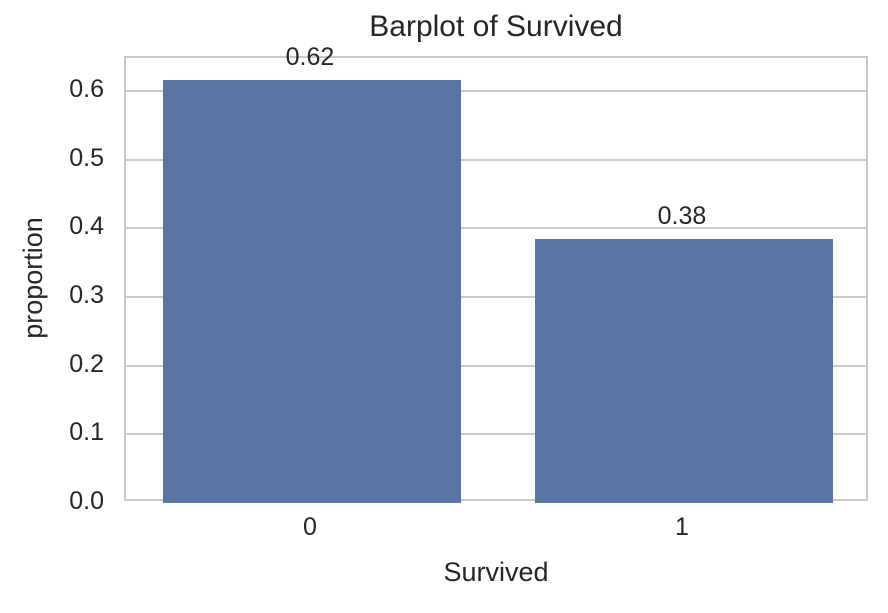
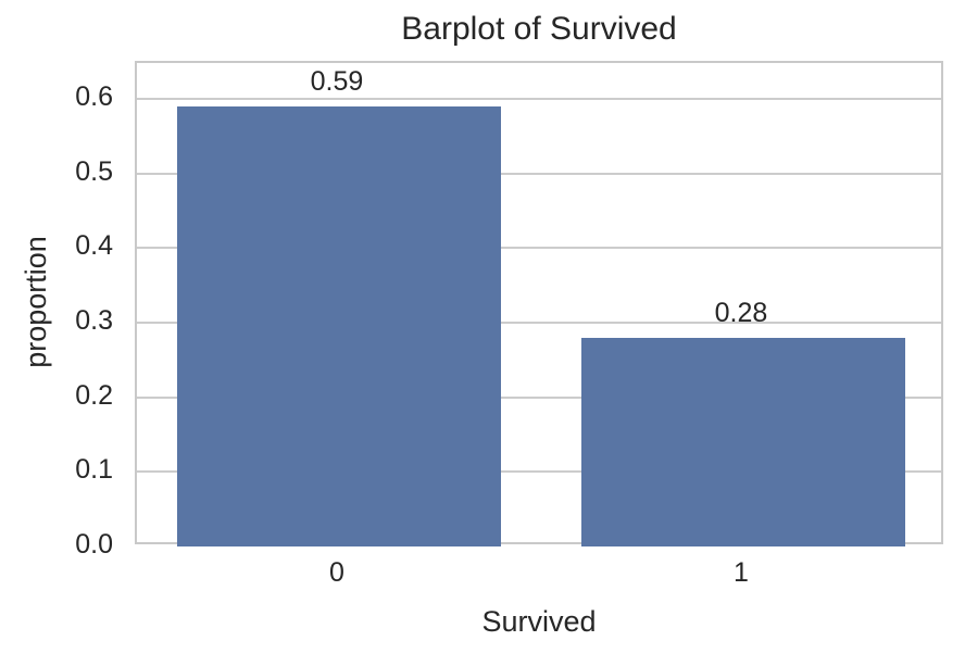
0: 0.62 -> 0.59
1: 0.38 -> 0.28
